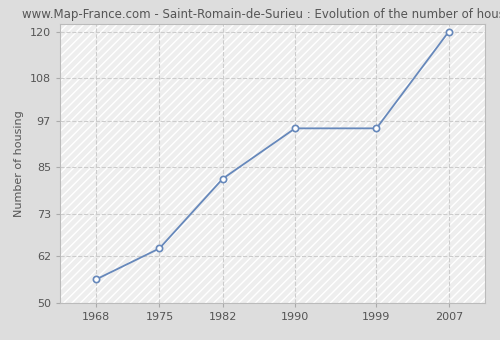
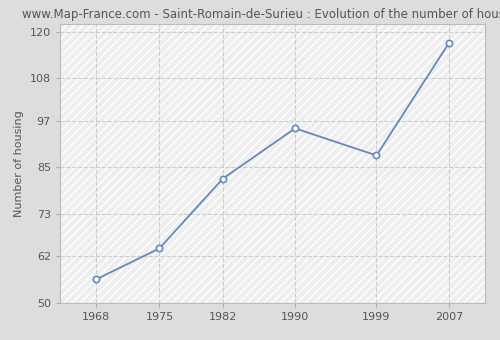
1999: 95 -> 88
2007: 120 -> 117
